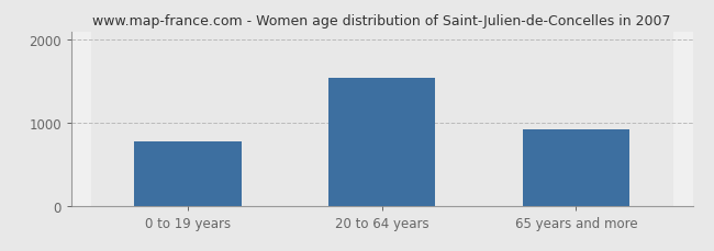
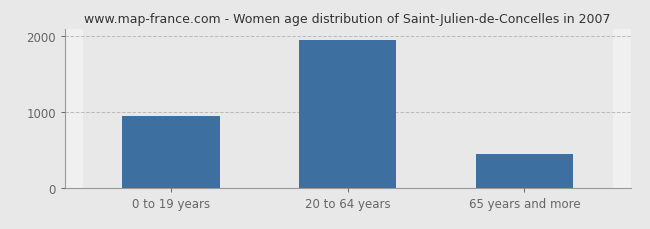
0 to 19 years: 780 -> 950
20 to 64 years: 1540 -> 1950
65 years and more: 920 -> 450
